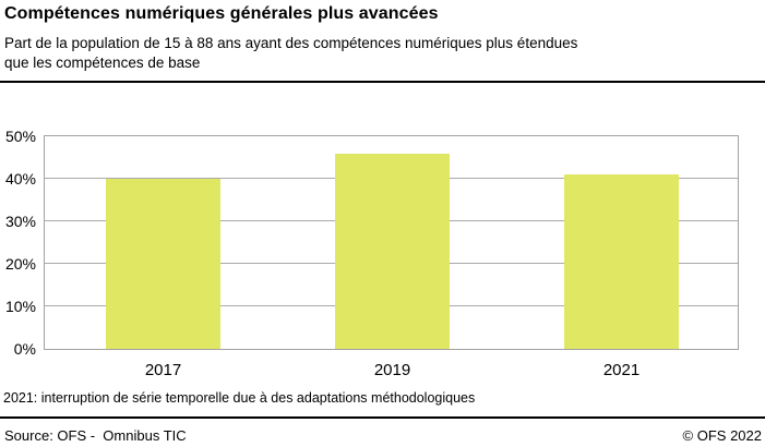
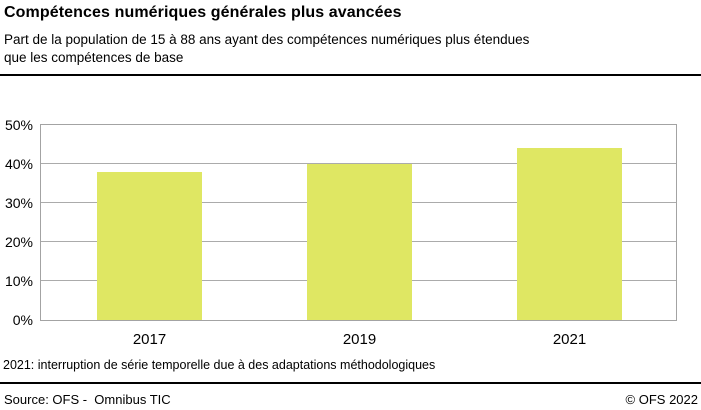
2017: 40% -> 38%
2019: 46% -> 40%
2021: 41% -> 44%
